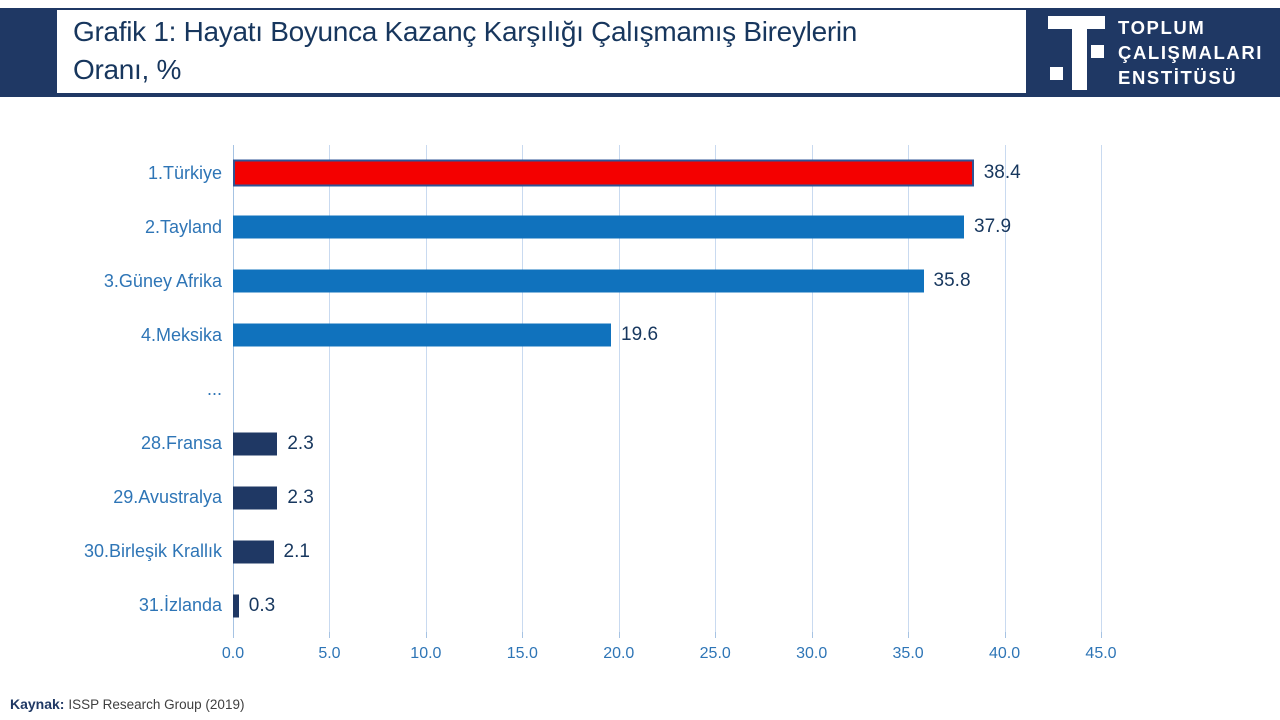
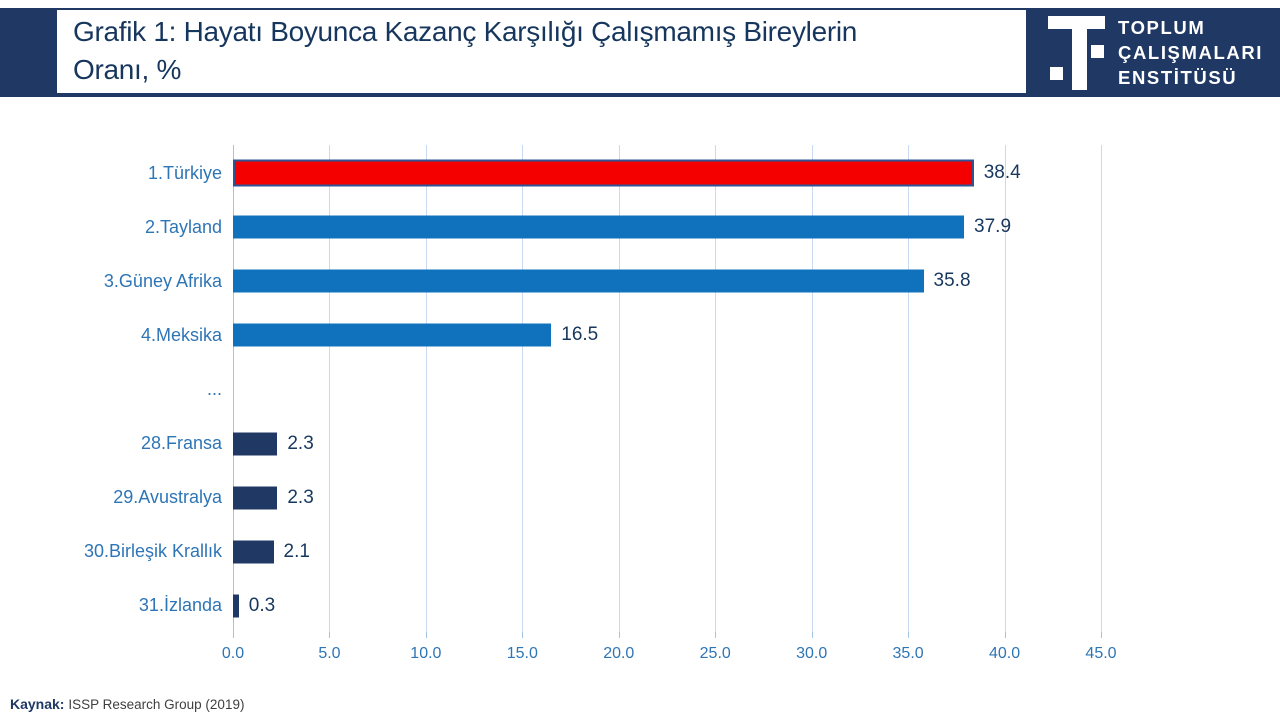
4.Meksika: 19.6 -> 16.5
